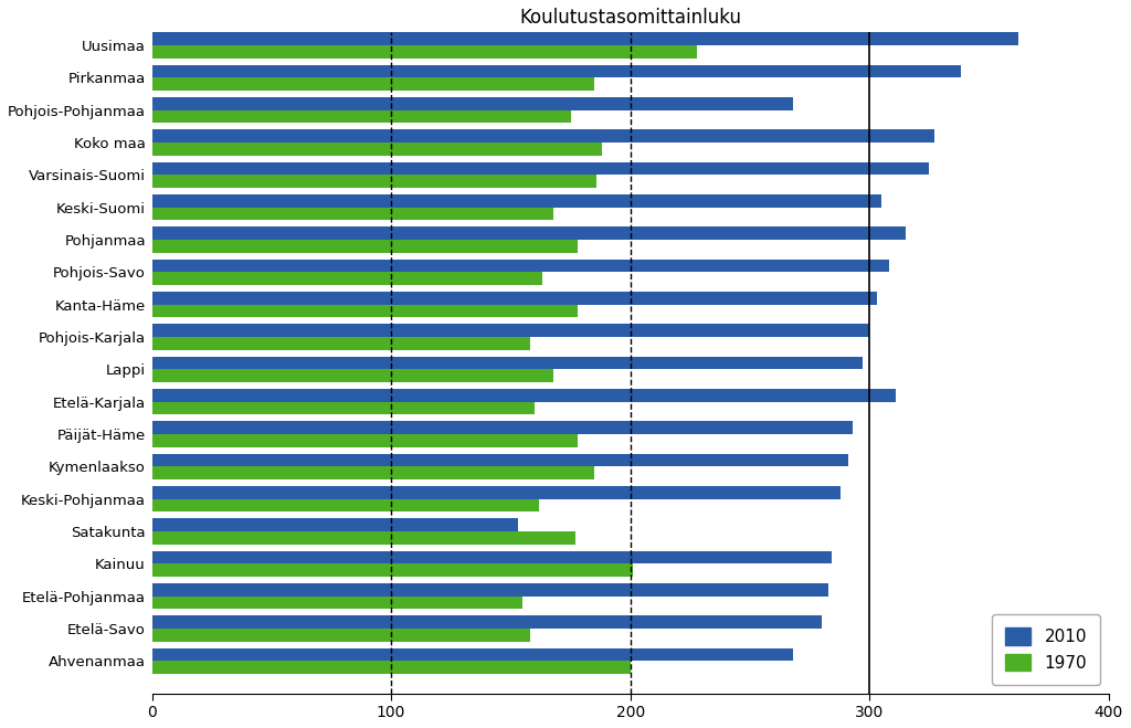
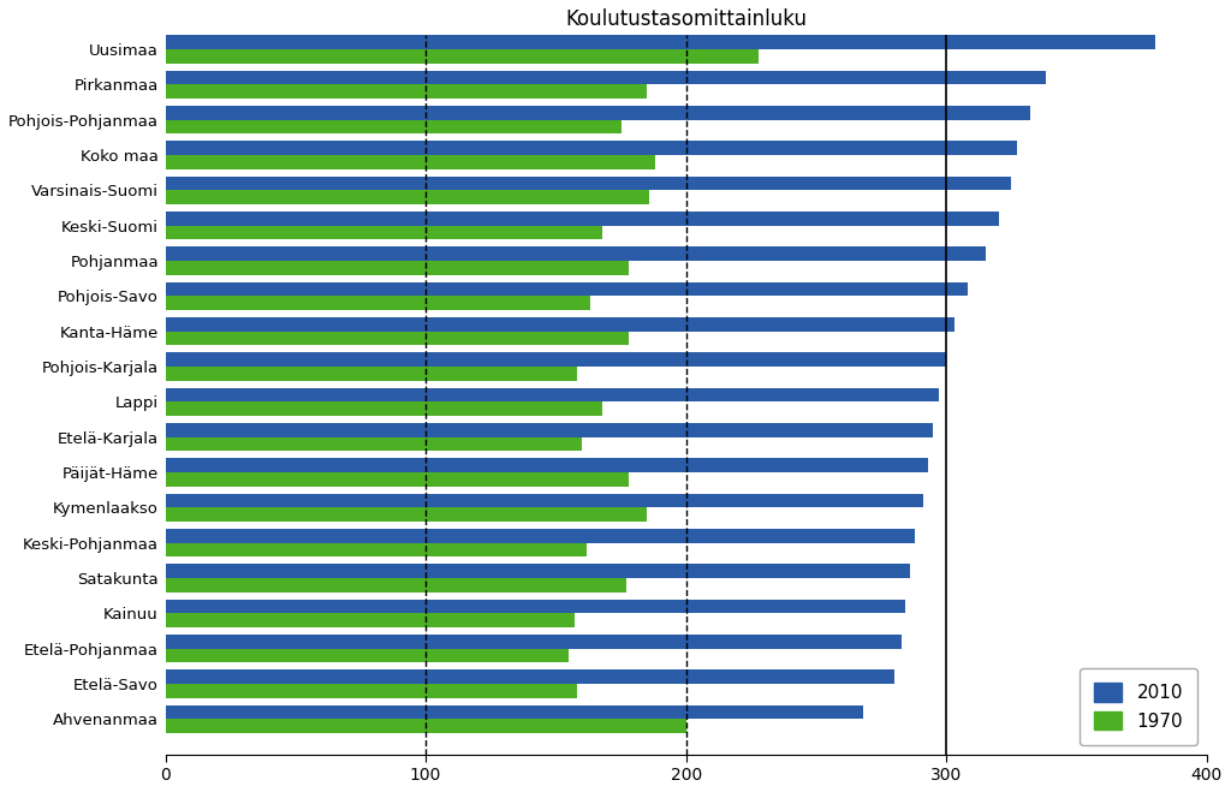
2010/Uusimaa: 362 -> 380
2010/Pohjois-Pohjanmaa: 268 -> 332
2010/Keski-Suomi: 305 -> 320
2010/Etelä-Karjala: 311 -> 295
2010/Satakunta: 153 -> 286
1970/Kainuu: 201 -> 157
